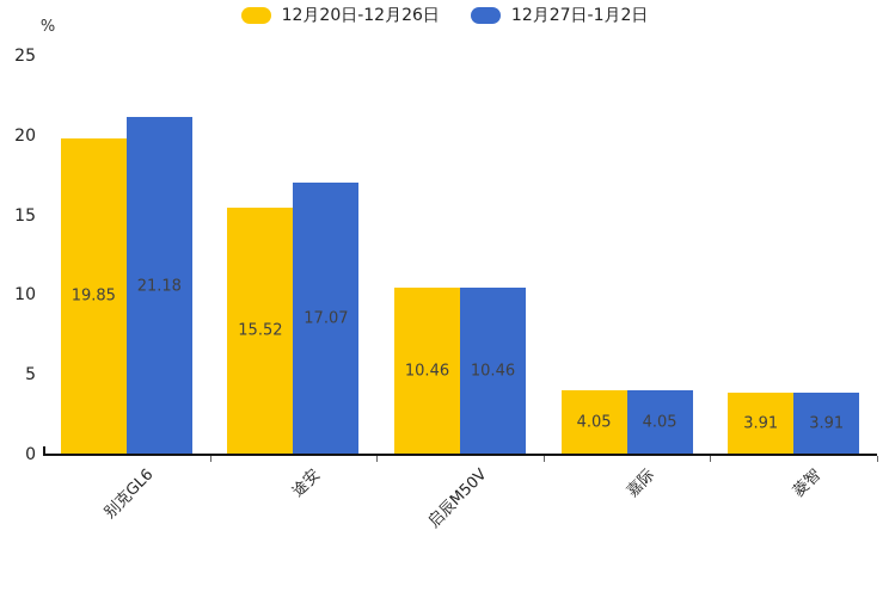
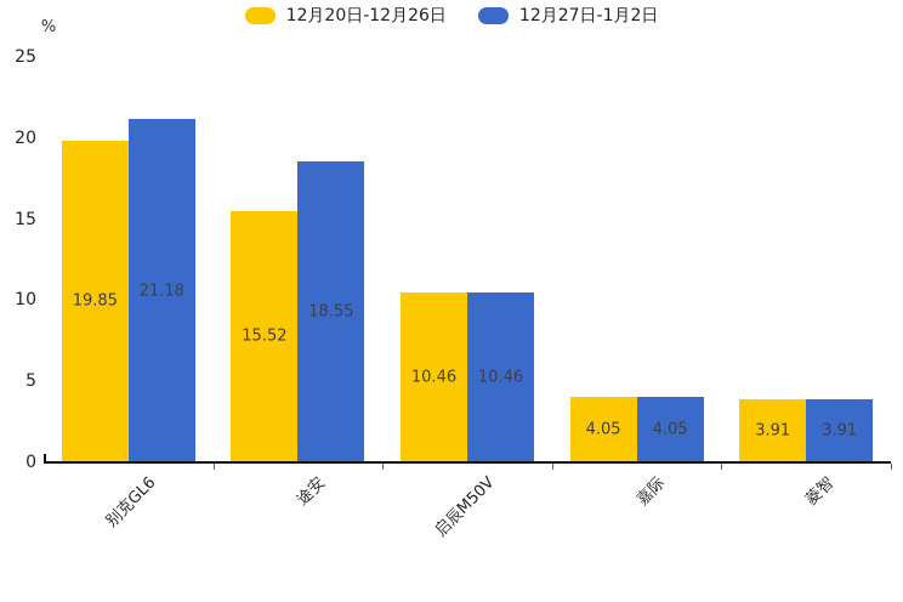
12月27日-1月2日/途安: 17.07 -> 18.55
